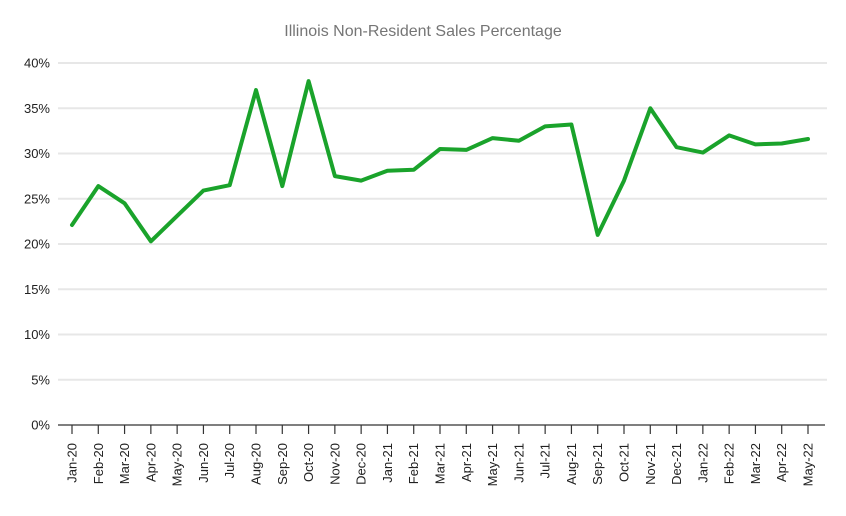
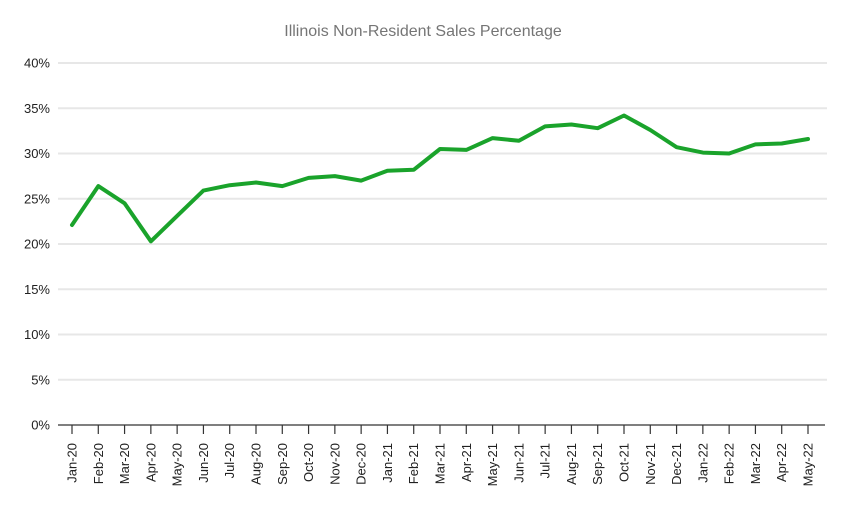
Aug-20: 37% -> 27%
Oct-20: 38% -> 27%
Sep-21: 21% -> 33%
Oct-21: 27% -> 34%
Nov-21: 35% -> 33%
Feb-22: 32% -> 30%
